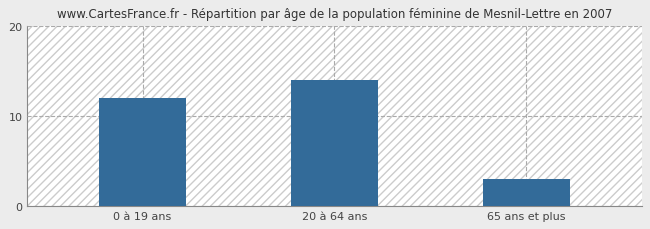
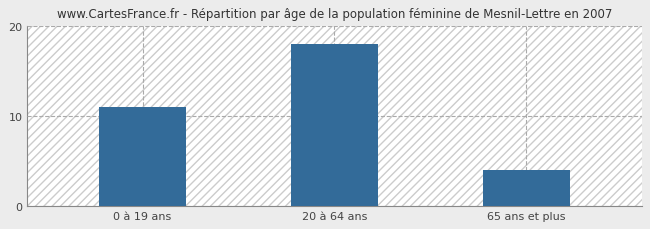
0 à 19 ans: 12 -> 11
20 à 64 ans: 14 -> 18
65 ans et plus: 3 -> 4
